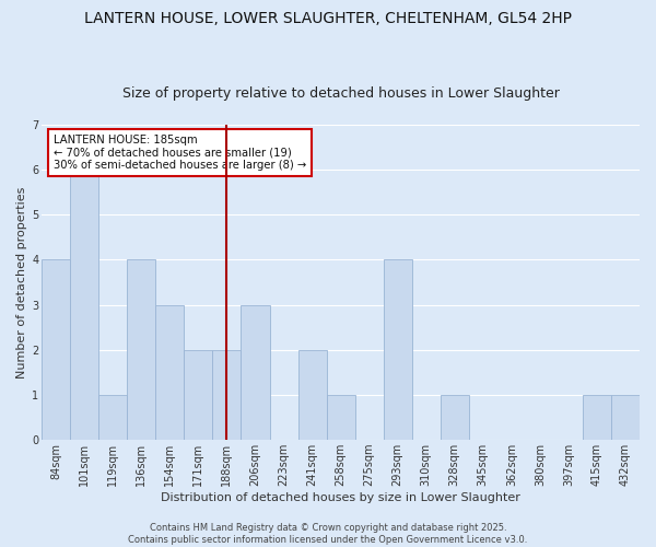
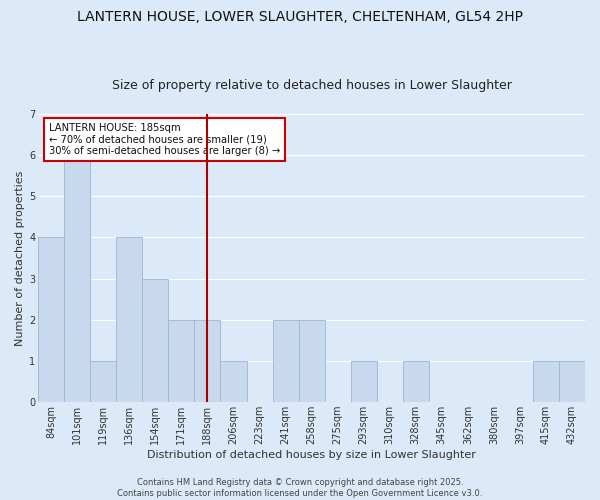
206sqm: 3 -> 1
258sqm: 1 -> 2
293sqm: 4 -> 1
